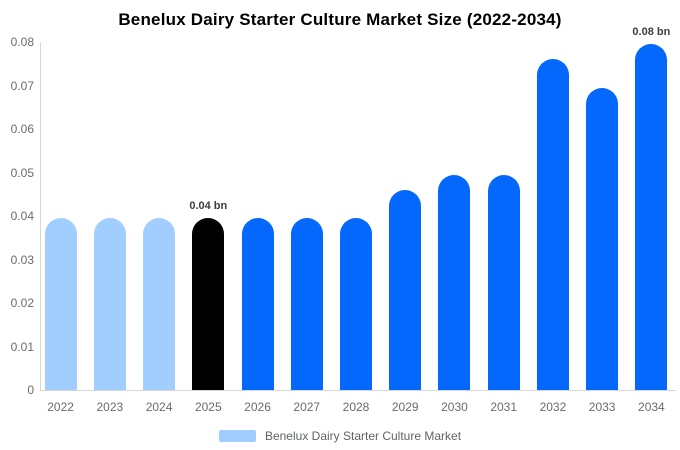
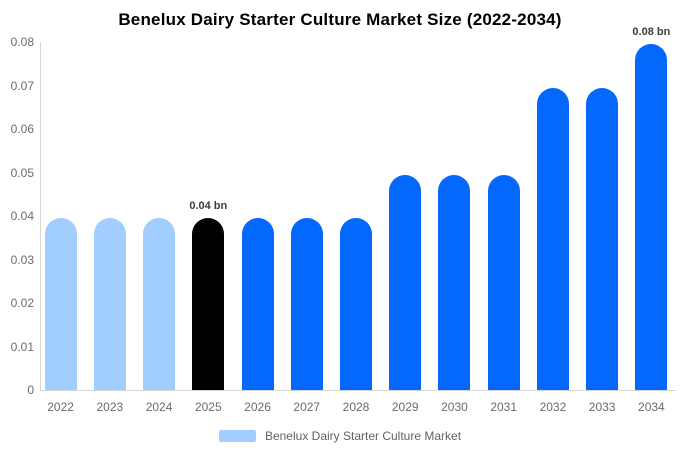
2029: 0.046 -> 0.050
2032: 0.076 -> 0.070
